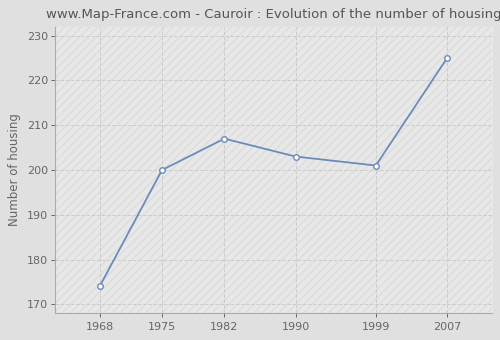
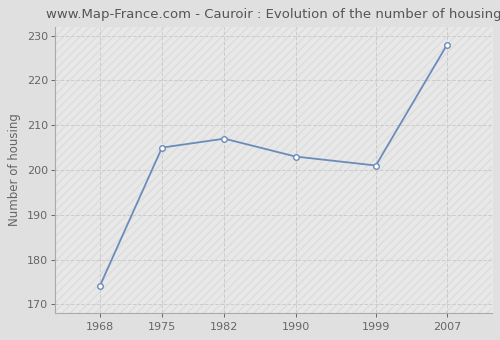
1975: 200 -> 205
2007: 225 -> 228
